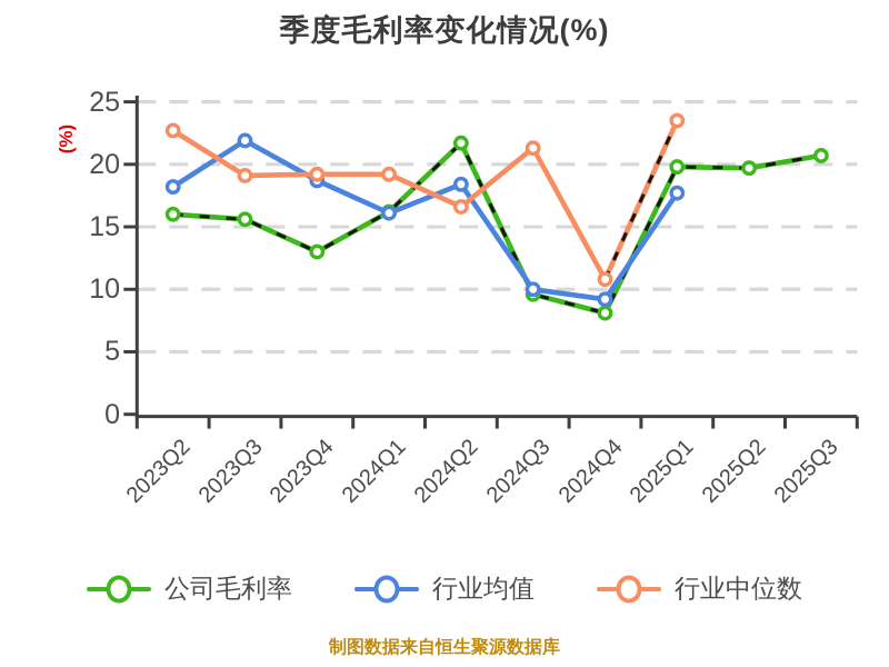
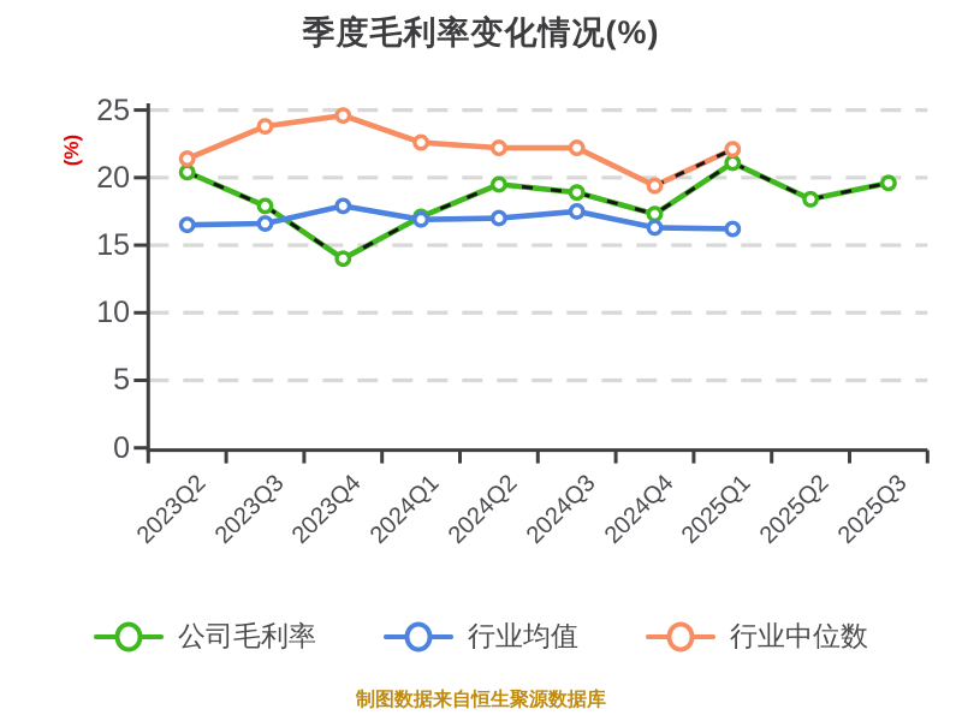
公司毛利率/2023Q2: 16.0 -> 20.4
行业均值/2023Q2: 18.2 -> 16.5
行业中位数/2023Q2: 22.7 -> 21.4
公司毛利率/2023Q3: 15.6 -> 17.9
行业均值/2023Q3: 21.9 -> 16.6
行业中位数/2023Q3: 19.1 -> 23.8
公司毛利率/2023Q4: 13.0 -> 14.0
行业均值/2023Q4: 18.7 -> 17.9
行业中位数/2023Q4: 19.2 -> 24.6
公司毛利率/2024Q1: 16.2 -> 17.1
行业均值/2024Q1: 16.1 -> 16.9
行业中位数/2024Q1: 19.2 -> 22.6
公司毛利率/2024Q2: 21.7 -> 19.5
行业均值/2024Q2: 18.4 -> 17.0
行业中位数/2024Q2: 16.6 -> 22.2
公司毛利率/2024Q3: 9.6 -> 18.9
行业均值/2024Q3: 10.0 -> 17.5
行业中位数/2024Q3: 21.3 -> 22.2
公司毛利率/2024Q4: 8.1 -> 17.3
行业均值/2024Q4: 9.2 -> 16.3
行业中位数/2024Q4: 10.8 -> 19.4
公司毛利率/2025Q1: 19.8 -> 21.1
行业均值/2025Q1: 17.7 -> 16.2
行业中位数/2025Q1: 23.5 -> 22.1
公司毛利率/2025Q2: 19.7 -> 18.4
公司毛利率/2025Q3: 20.7 -> 19.6
